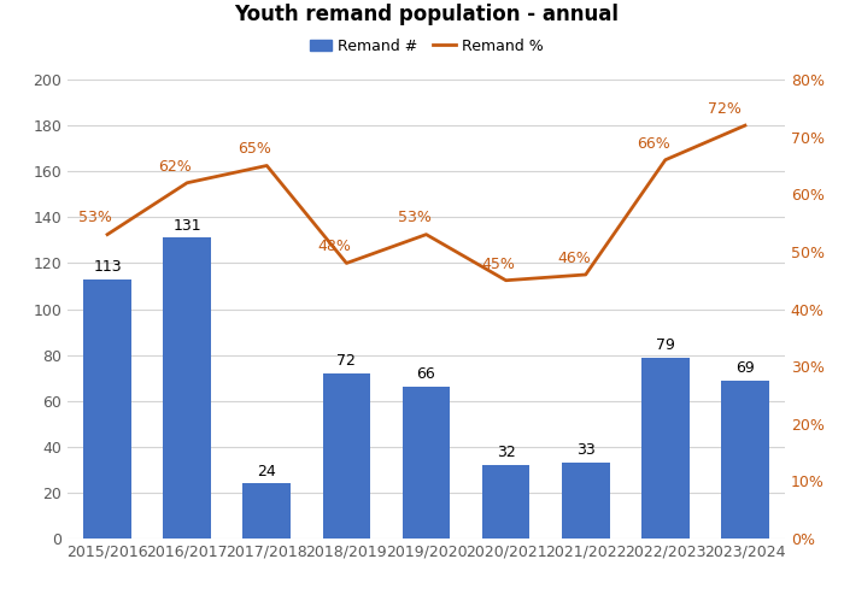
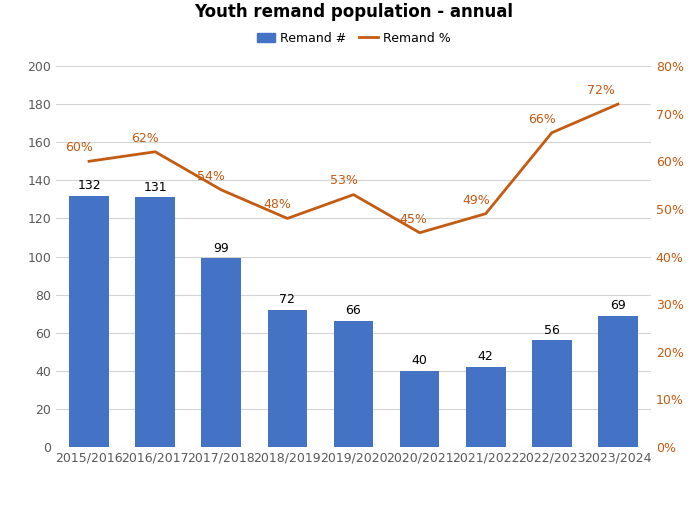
Remand #/2015/2016: 113 -> 132
Remand %/2015/2016: 53% -> 60%
Remand #/2017/2018: 24 -> 99
Remand %/2017/2018: 65% -> 54%
Remand #/2020/2021: 32 -> 40
Remand #/2021/2022: 33 -> 42
Remand %/2021/2022: 46% -> 49%
Remand #/2022/2023: 79 -> 56
